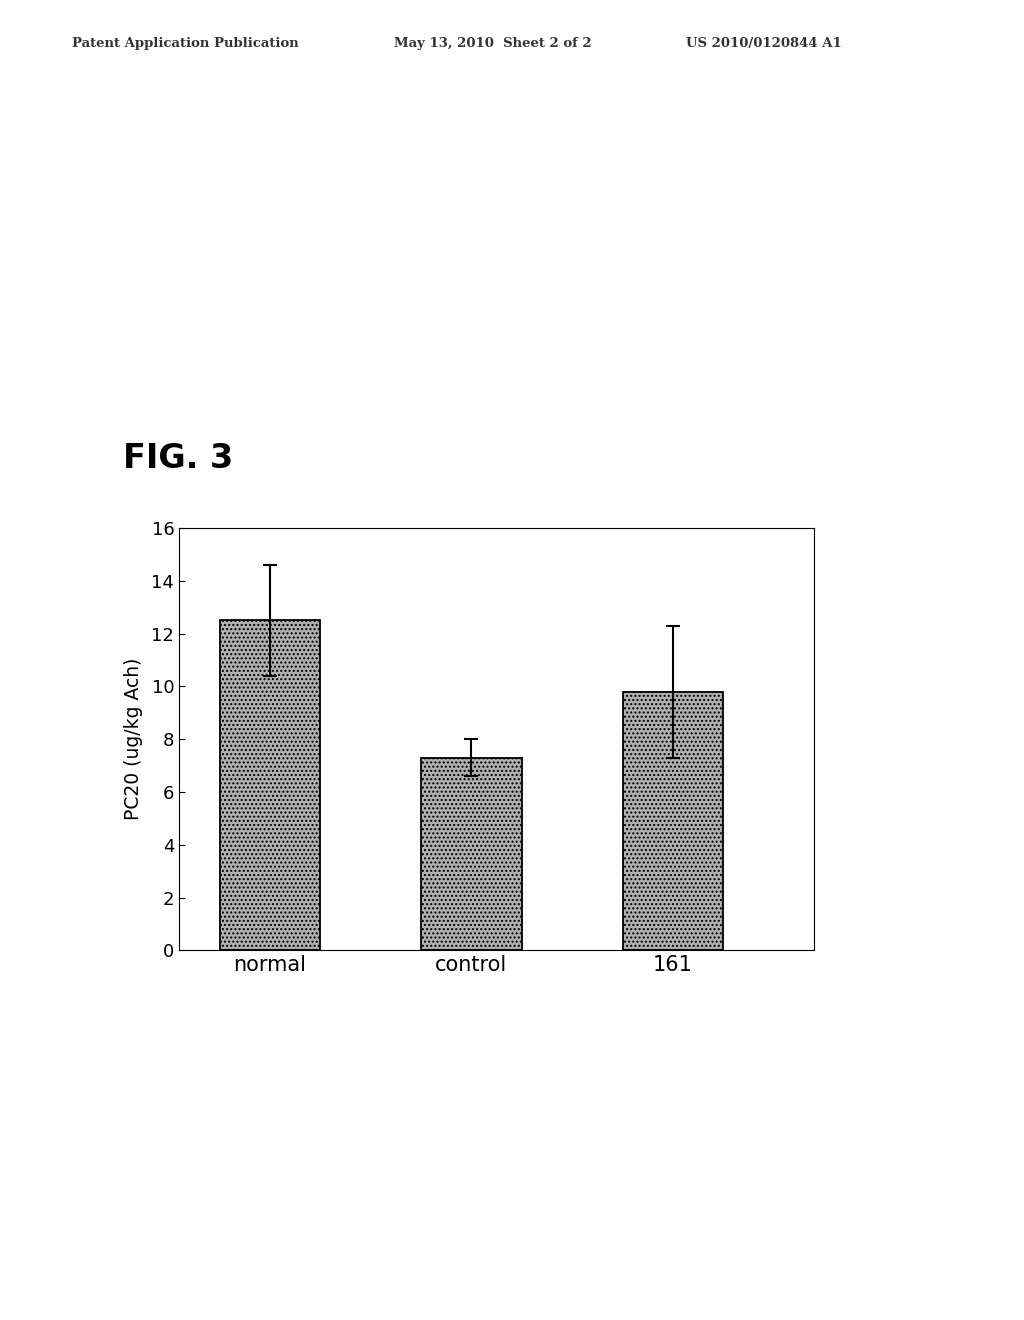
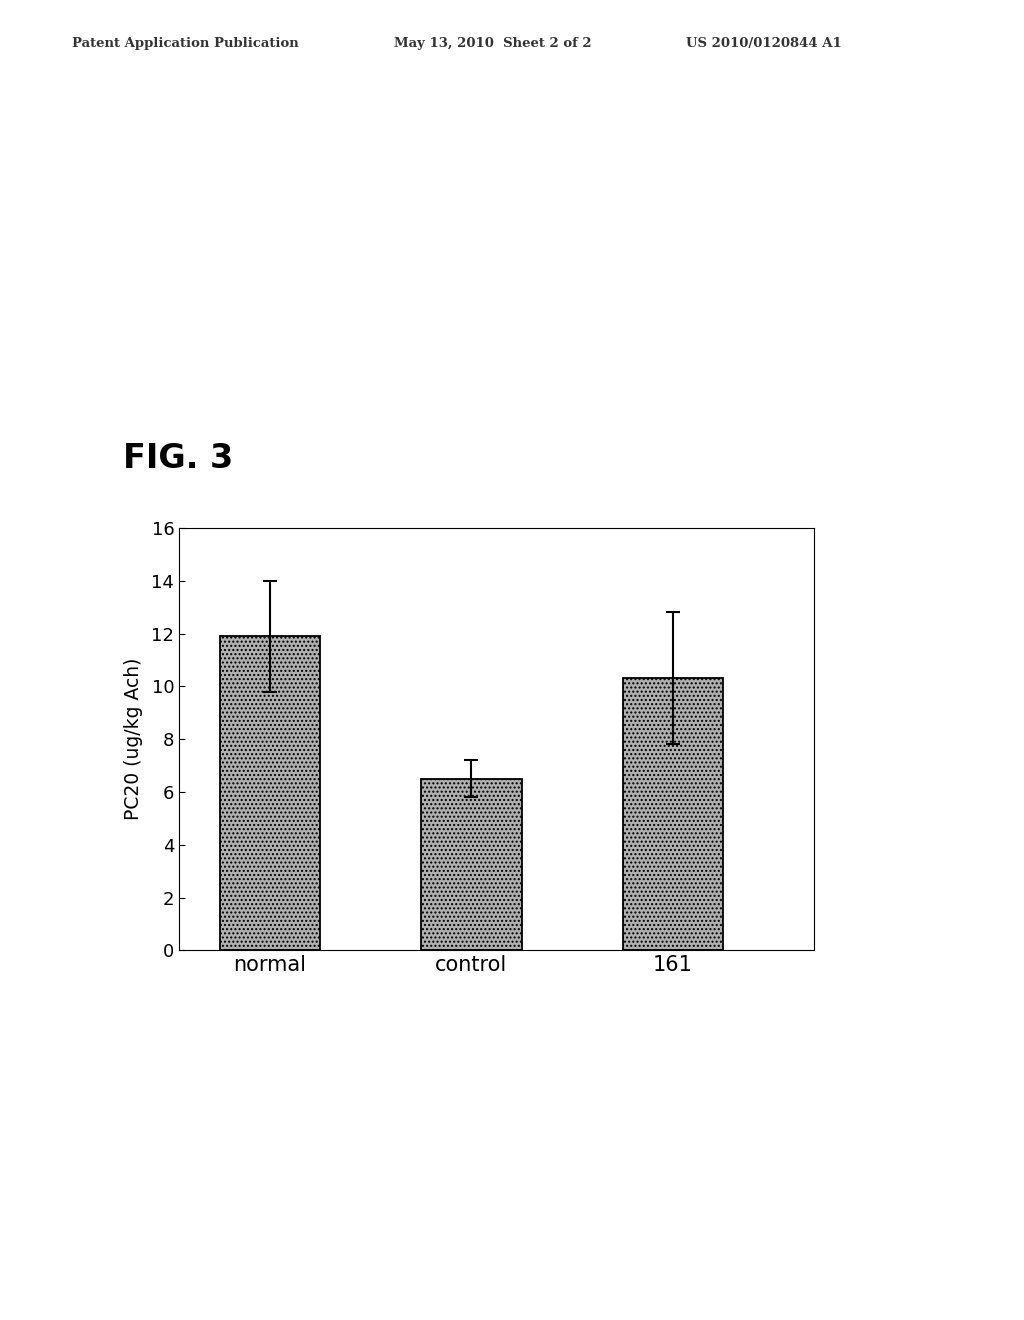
normal: 12.5 -> 11.9
control: 7.3 -> 6.5
161: 9.8 -> 10.3
